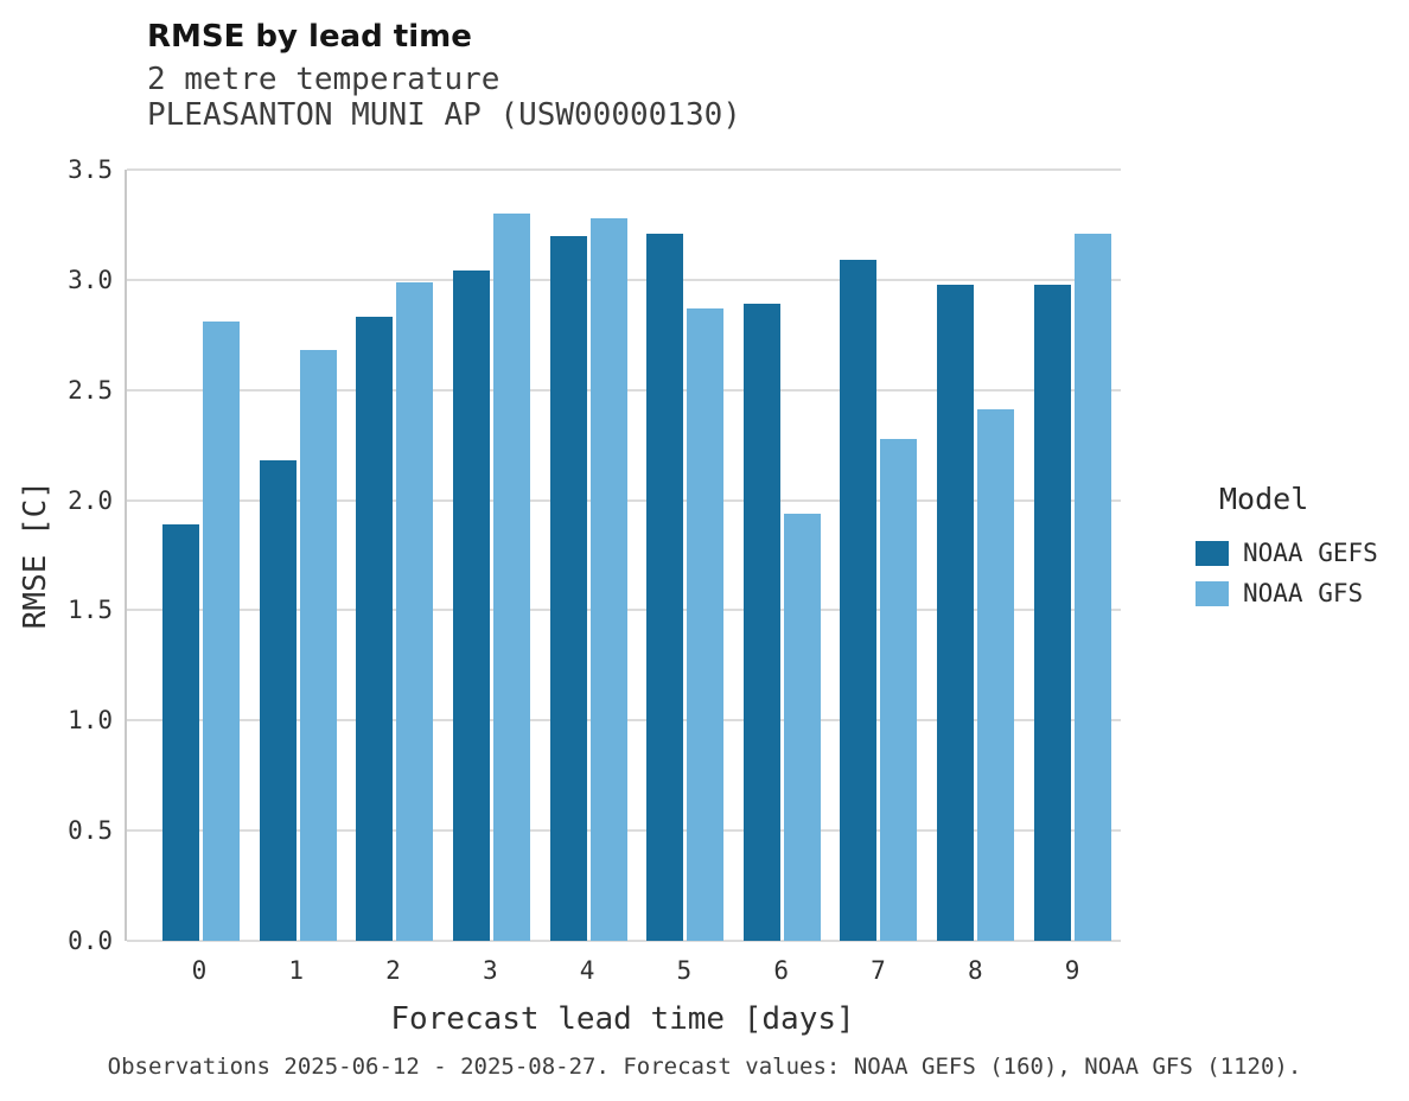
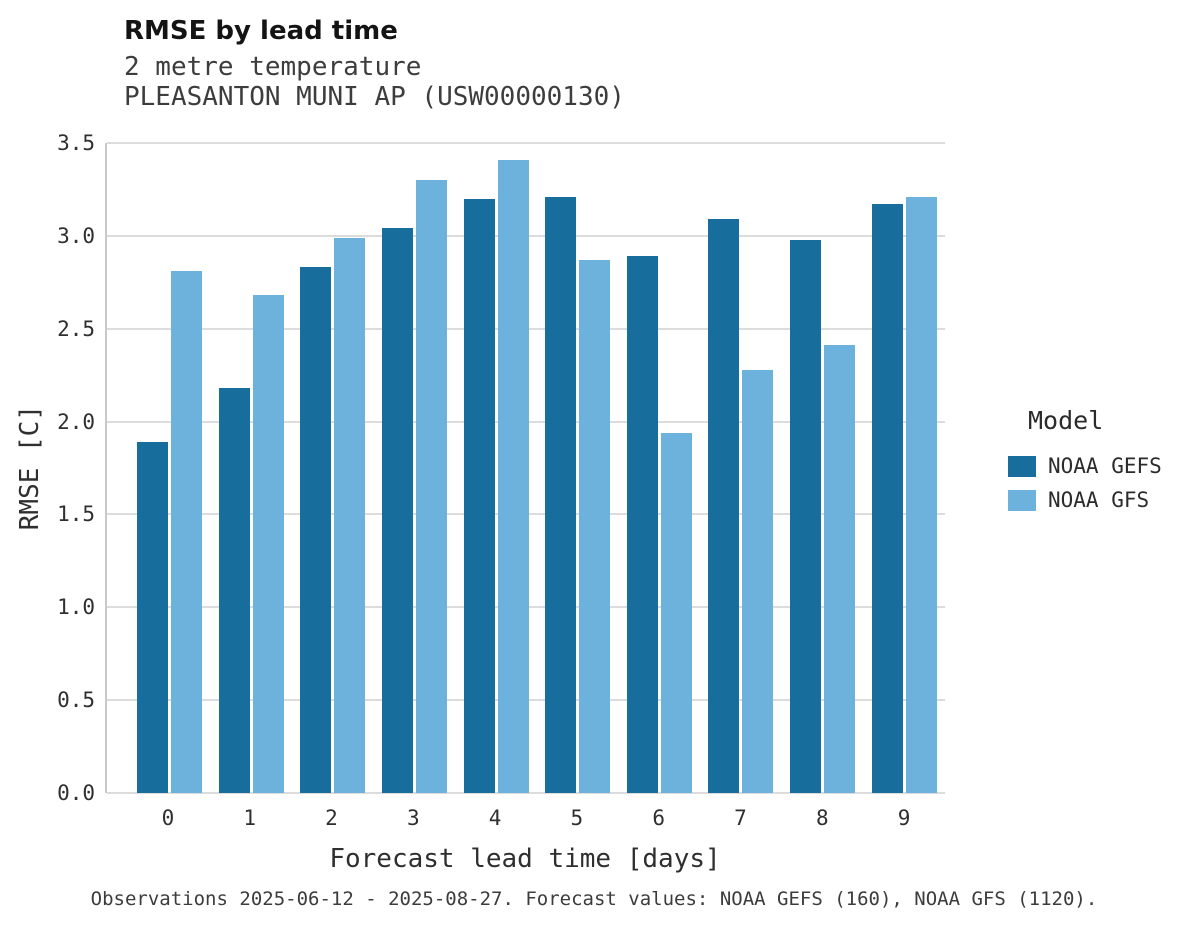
NOAA GFS/4: 3.28 -> 3.41
NOAA GEFS/9: 2.98 -> 3.17
